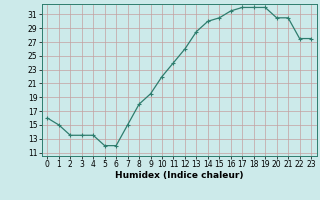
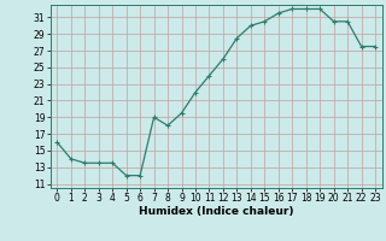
1: 15.0 -> 14.0
7: 15.0 -> 19.0
